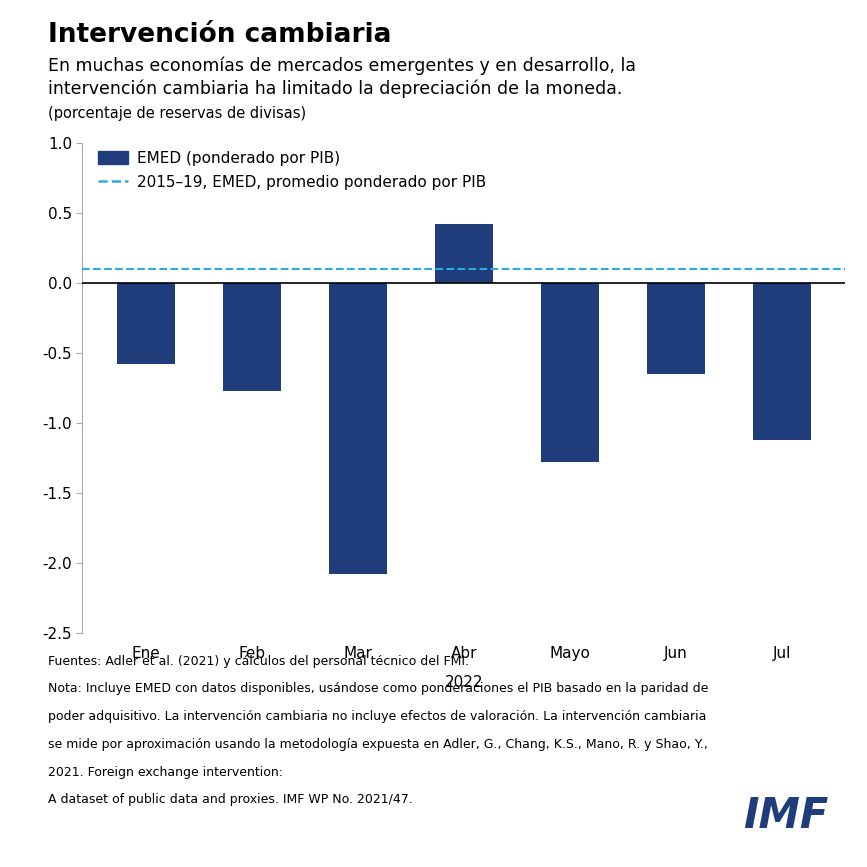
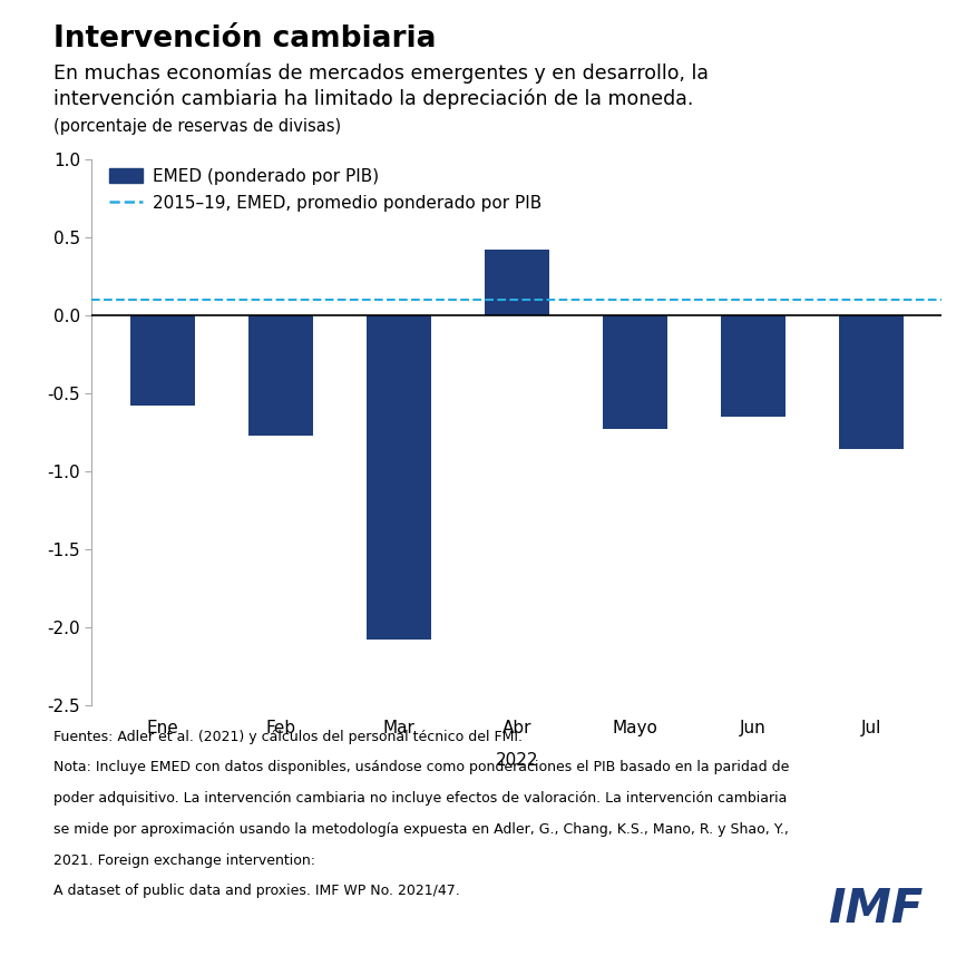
Mayo: -1.28 -> -0.73
Jul: -1.12 -> -0.86
